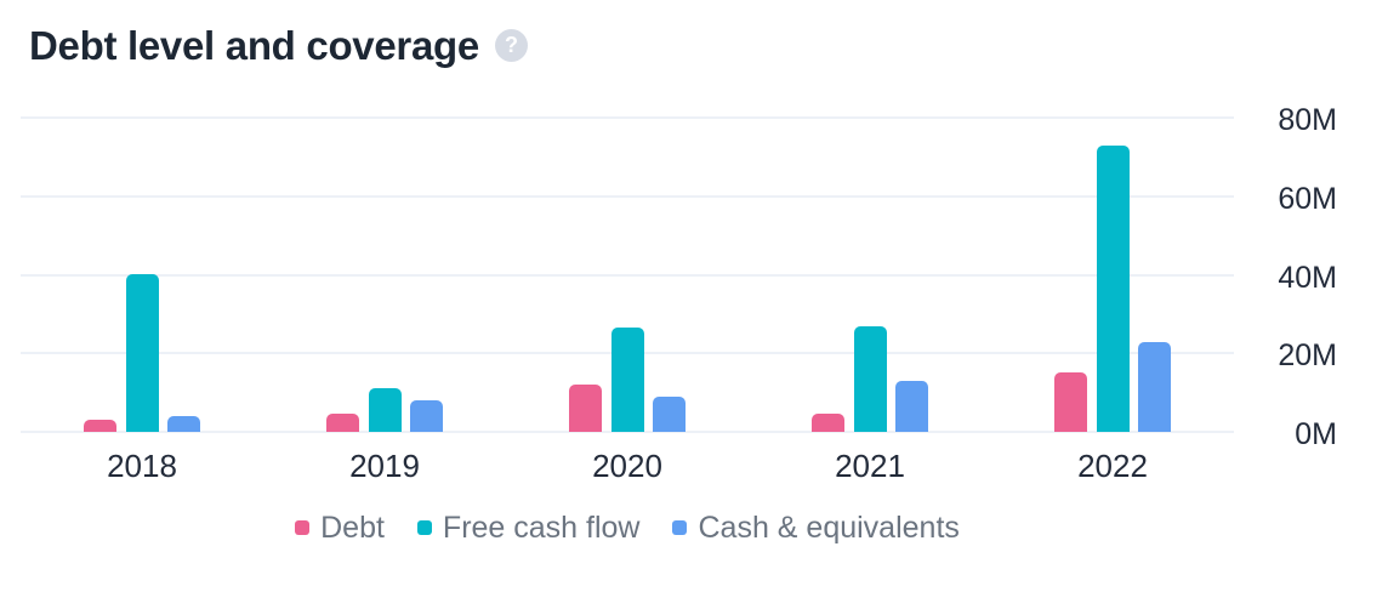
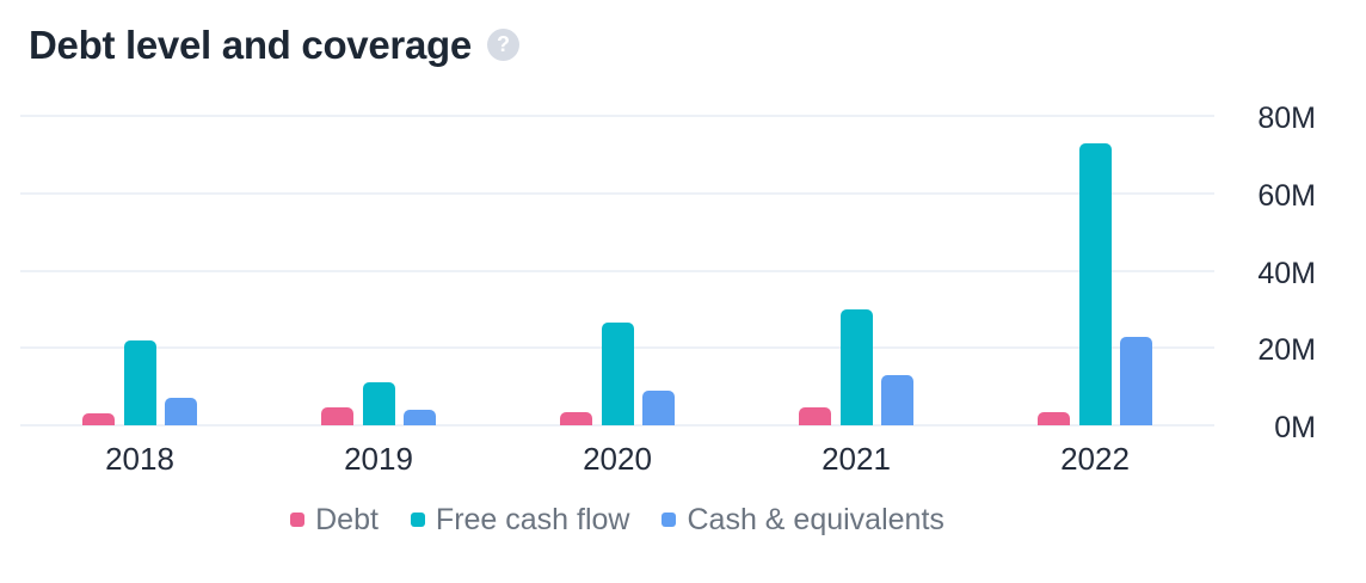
Free cash flow/2018: 40M -> 22M
Cash & equivalents/2018: 4M -> 7M
Cash & equivalents/2019: 8M -> 4M
Debt/2020: 12M -> 4M
Free cash flow/2021: 27M -> 30M
Debt/2022: 15M -> 4M
